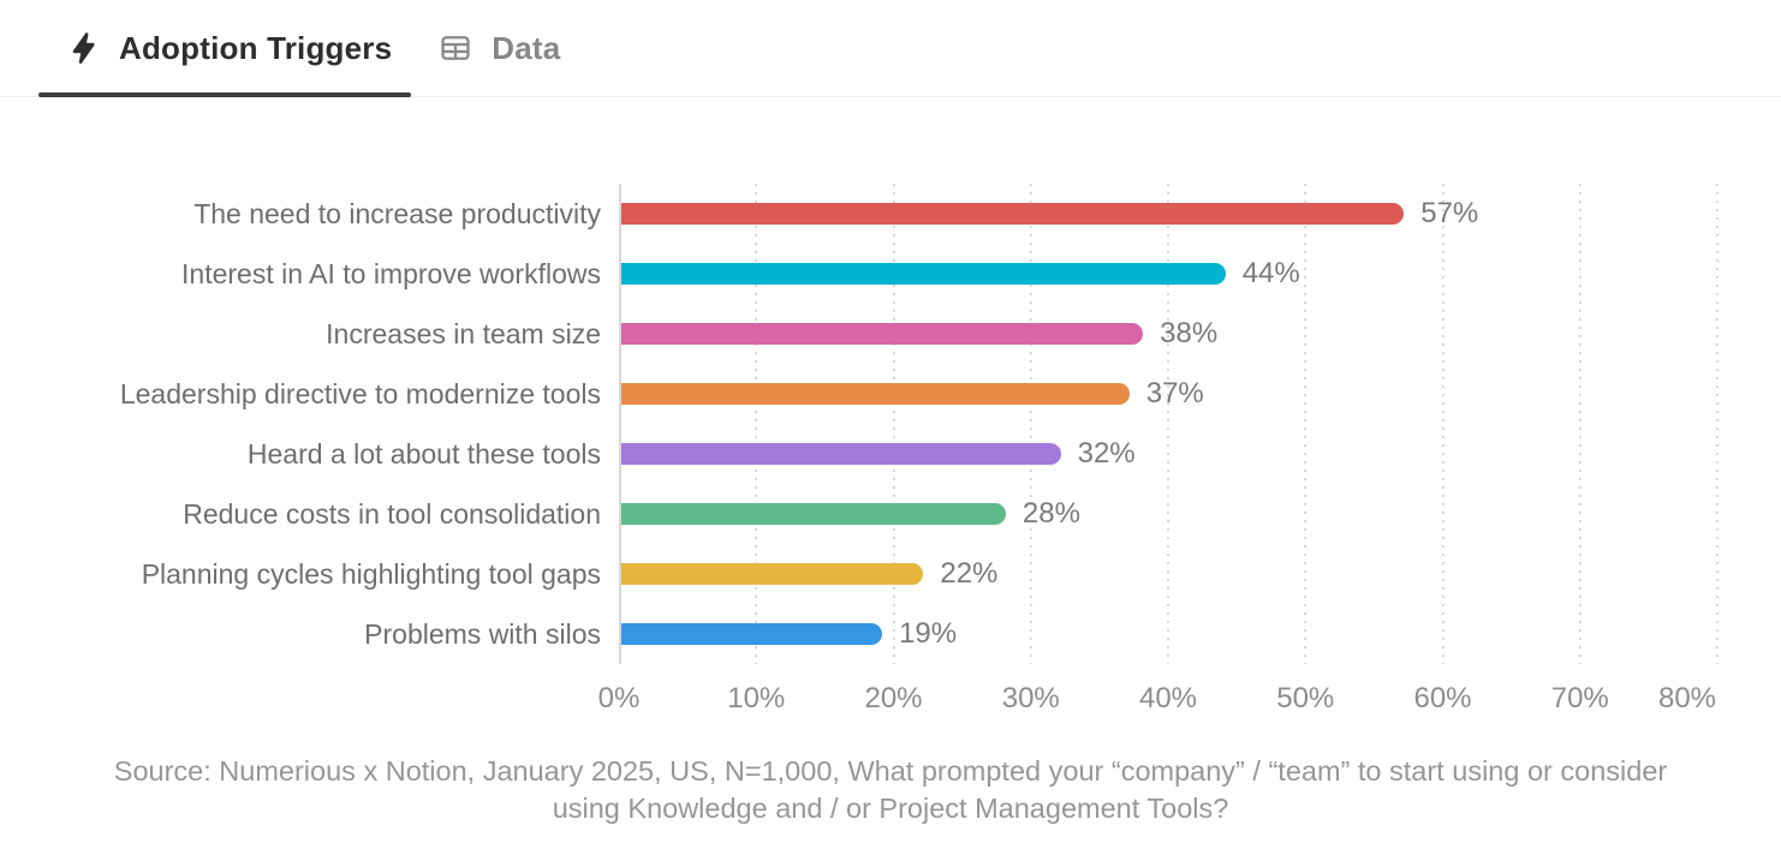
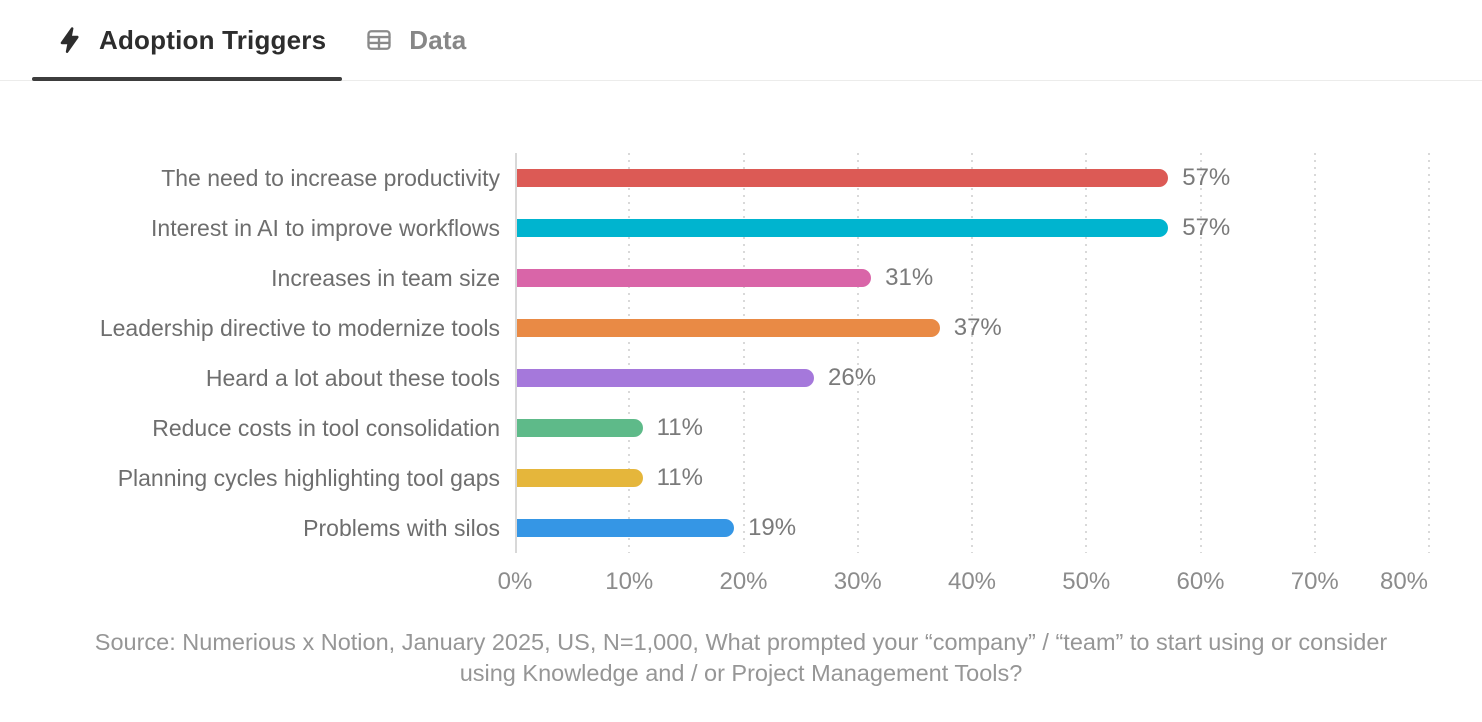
Interest in AI to improve workflows: 44% -> 57%
Increases in team size: 38% -> 31%
Heard a lot about these tools: 32% -> 26%
Reduce costs in tool consolidation: 28% -> 11%
Planning cycles highlighting tool gaps: 22% -> 11%
